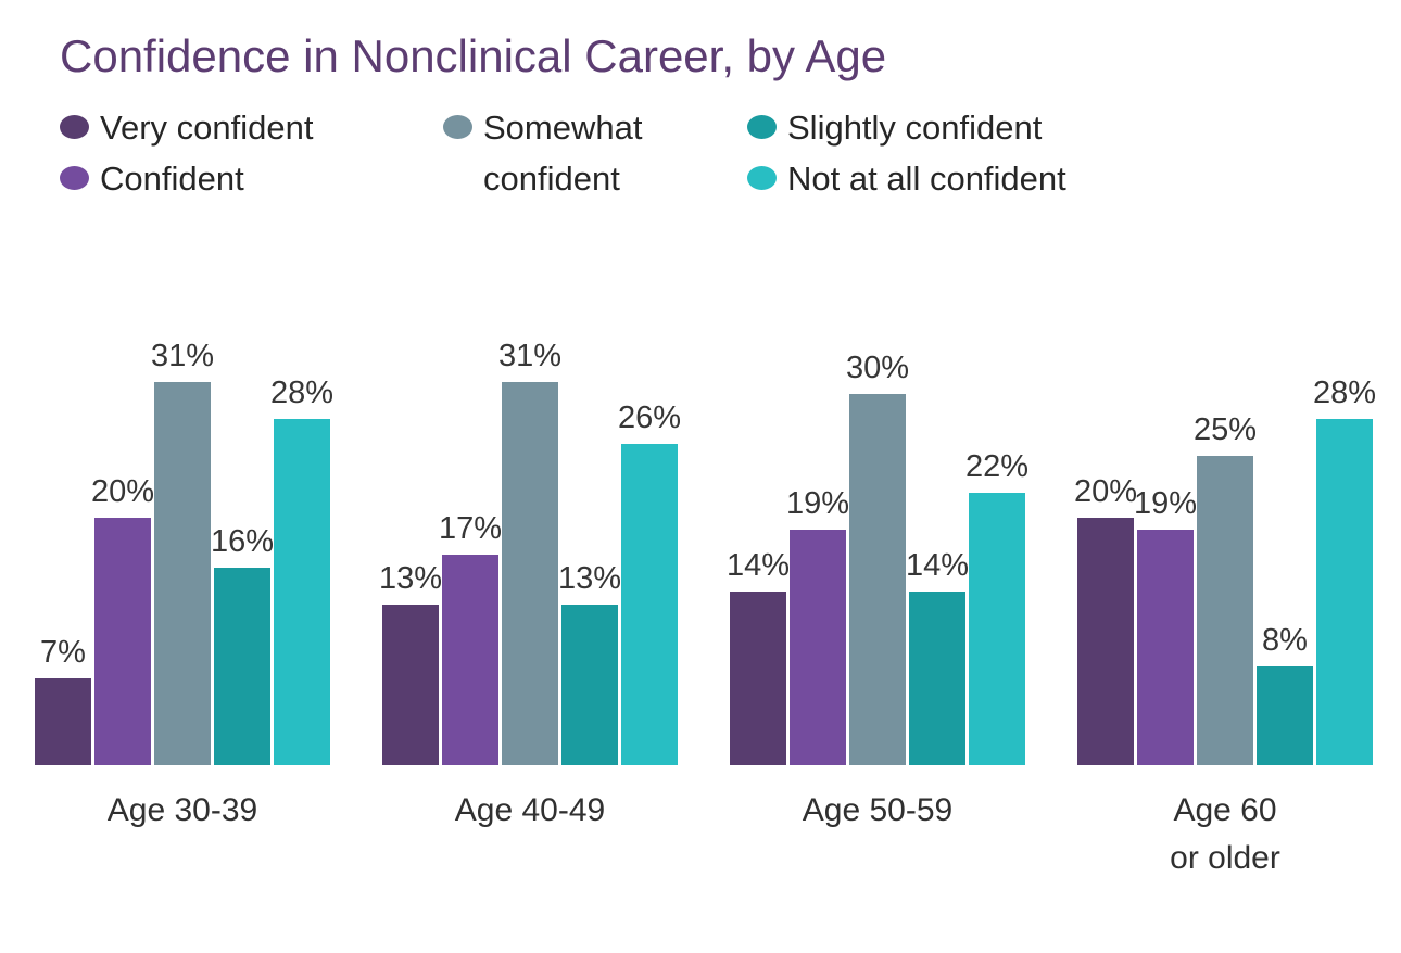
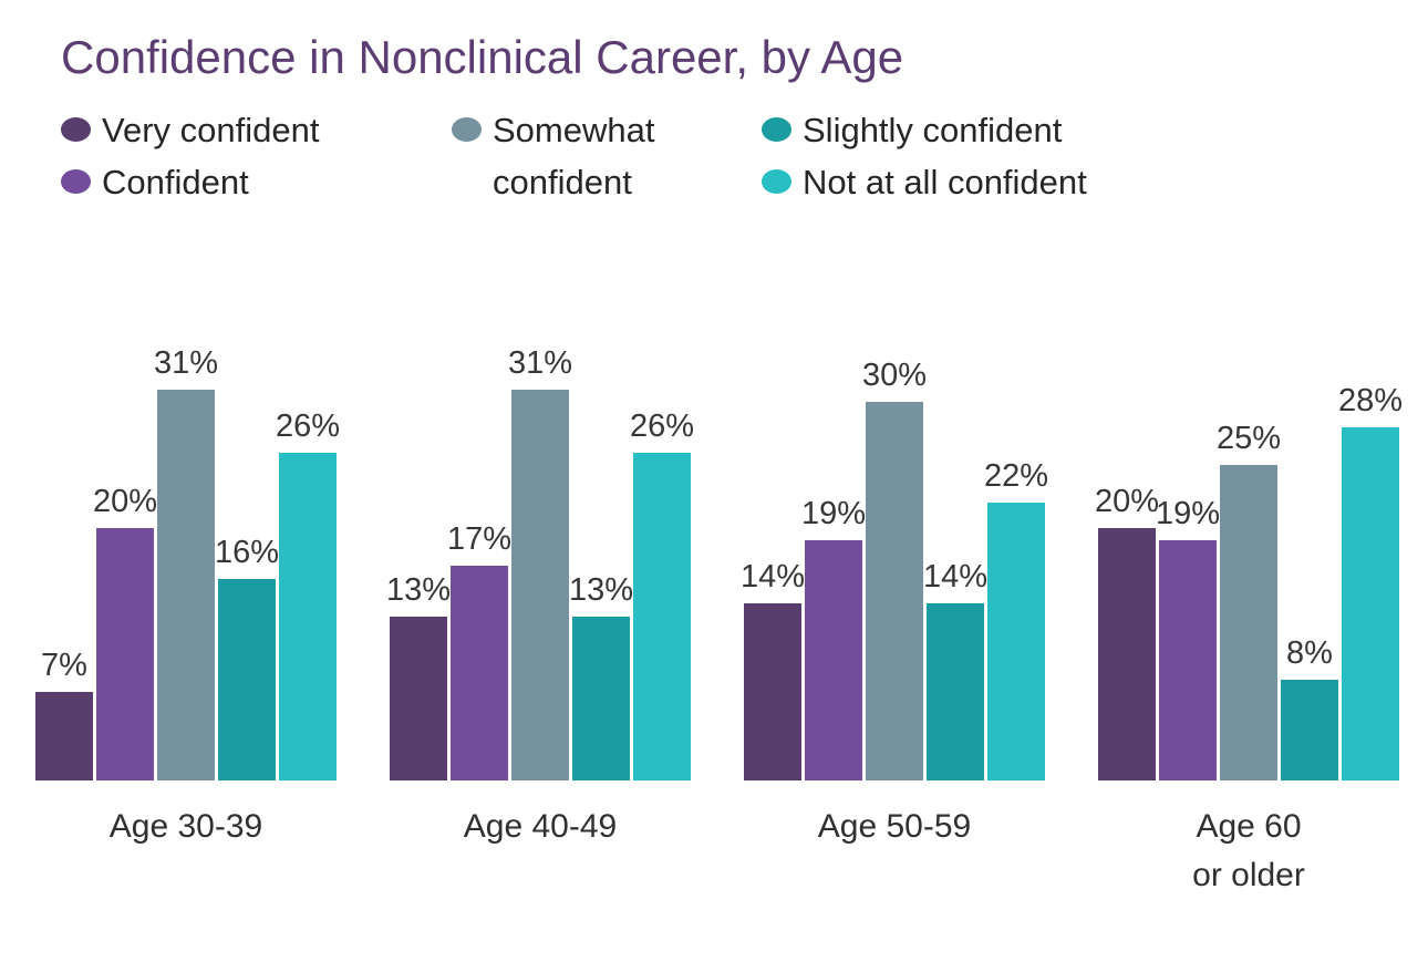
Not at all confident/Age 30-39: 28% -> 26%
